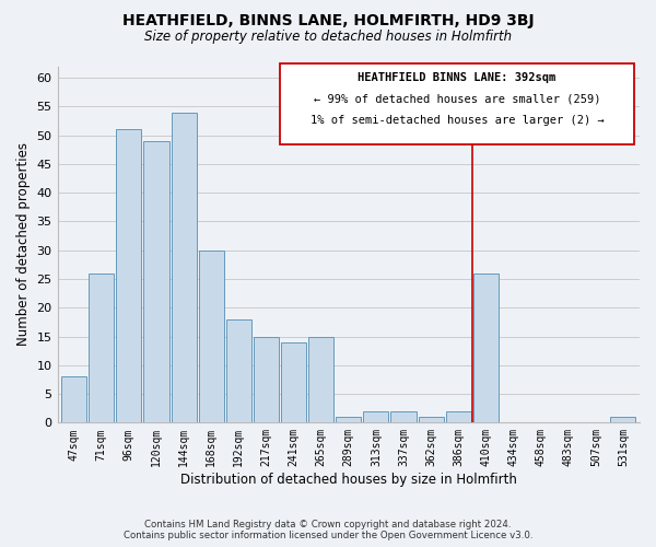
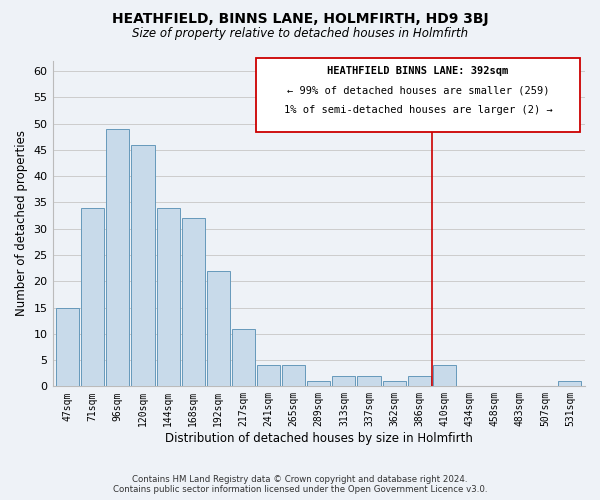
47sqm: 8 -> 15
71sqm: 26 -> 34
96sqm: 51 -> 49
120sqm: 49 -> 46
144sqm: 54 -> 34
168sqm: 30 -> 32
192sqm: 18 -> 22
217sqm: 15 -> 11
241sqm: 14 -> 4
265sqm: 15 -> 4
410sqm: 26 -> 4
